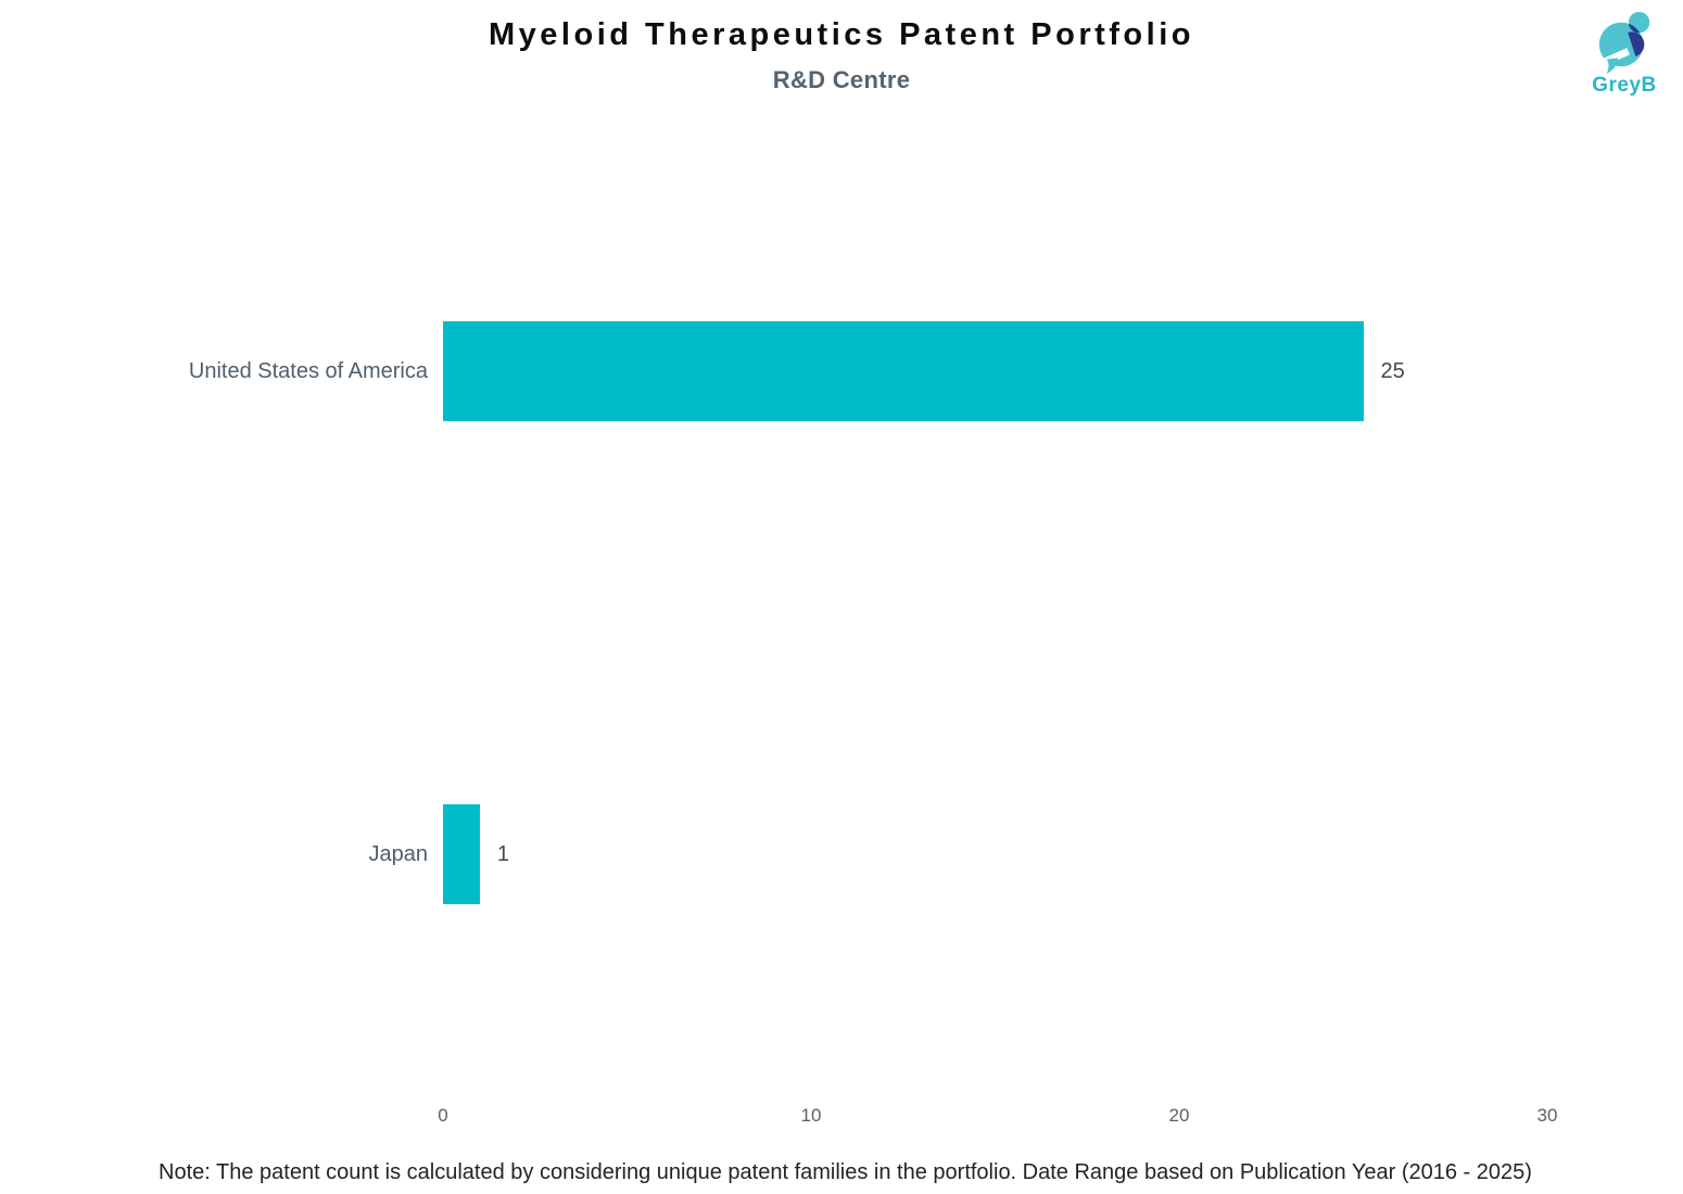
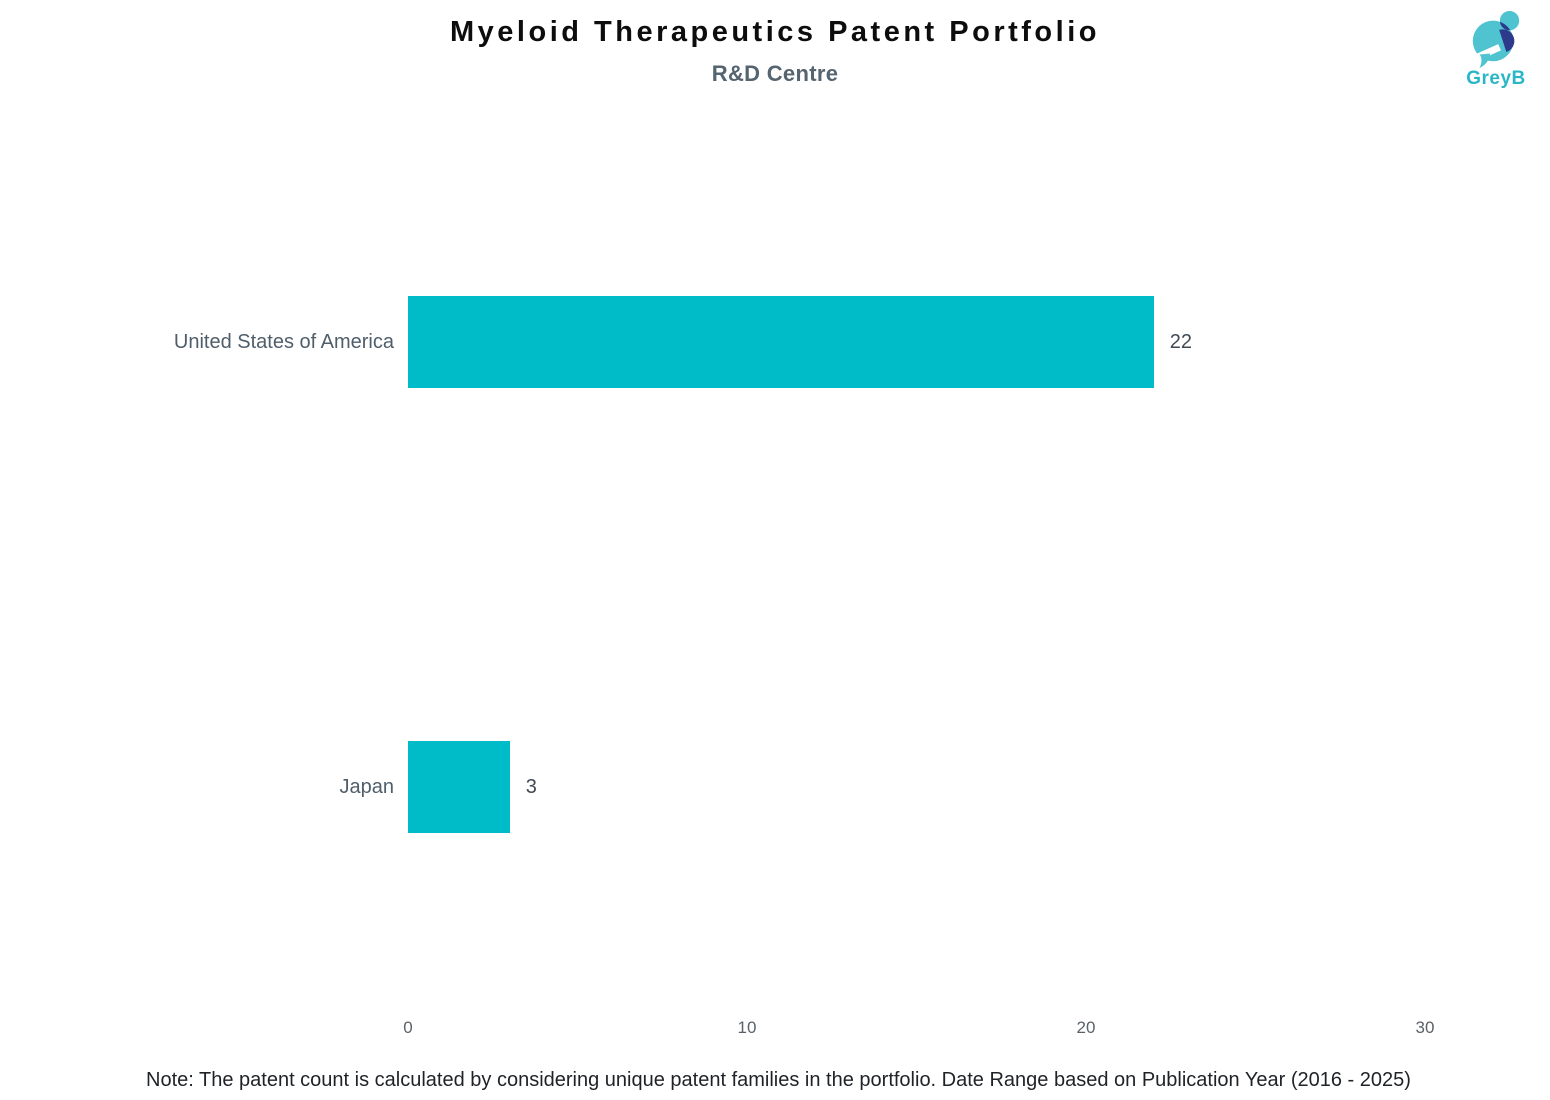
United States of America: 25 -> 22
Japan: 1 -> 3
